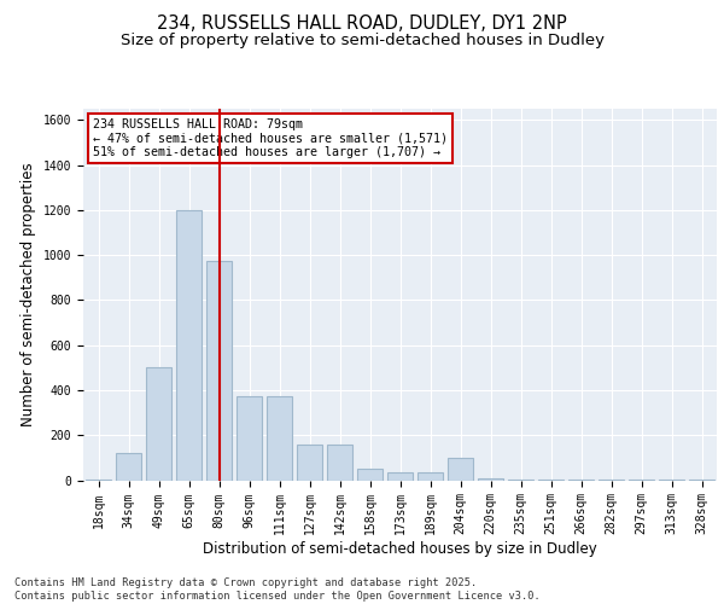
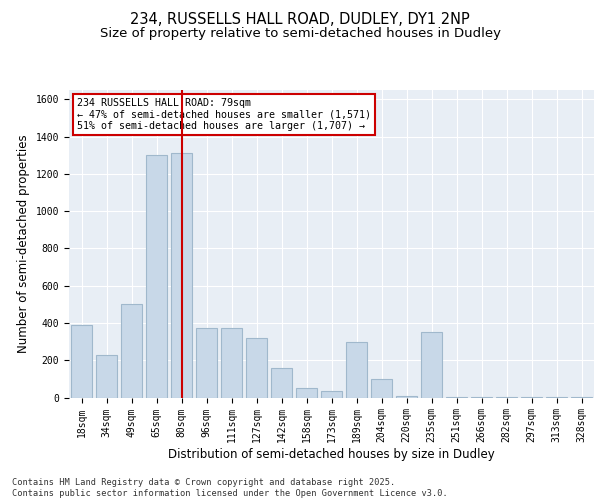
18sqm: 0 -> 390
34sqm: 120 -> 230
65sqm: 1200 -> 1300
80sqm: 980 -> 1310
127sqm: 160 -> 320
189sqm: 40 -> 300
235sqm: 0 -> 350
